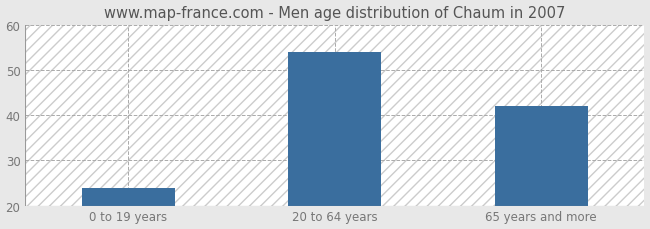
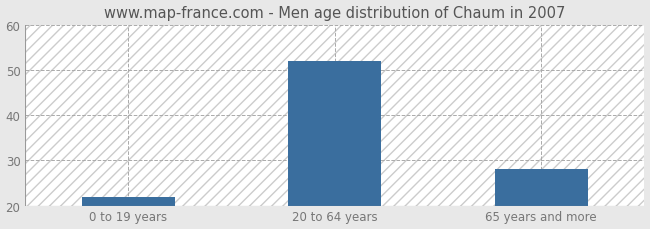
0 to 19 years: 24 -> 22
20 to 64 years: 54 -> 52
65 years and more: 42 -> 28
